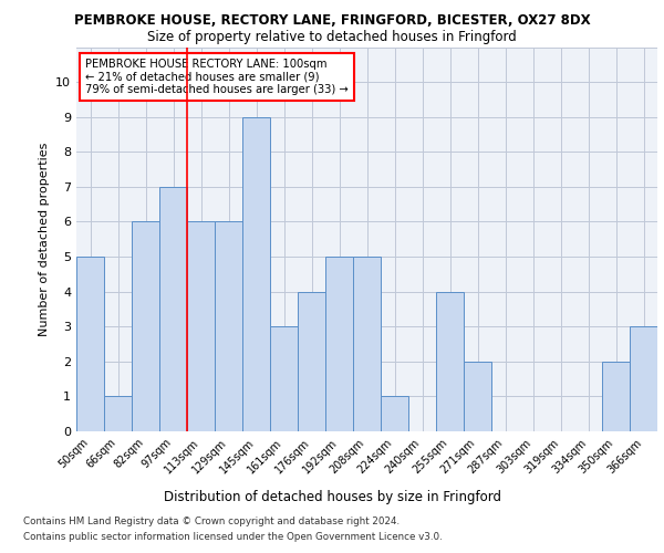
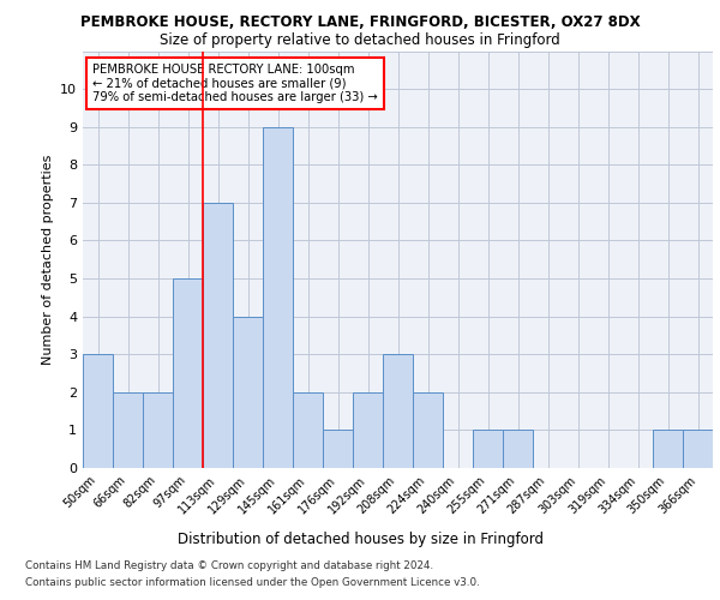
50sqm: 5 -> 3
66sqm: 1 -> 2
82sqm: 6 -> 2
97sqm: 7 -> 5
113sqm: 6 -> 7
129sqm: 6 -> 4
161sqm: 3 -> 2
176sqm: 4 -> 1
192sqm: 5 -> 2
208sqm: 5 -> 3
224sqm: 1 -> 2
255sqm: 4 -> 1
271sqm: 2 -> 1
350sqm: 2 -> 1
366sqm: 3 -> 1
